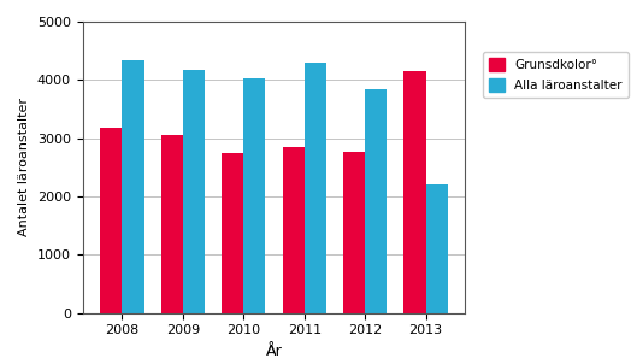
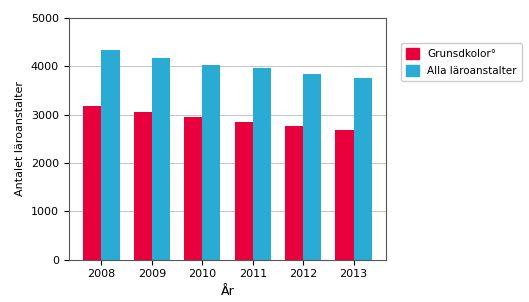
Grunsdkolor°/2010: 2750 -> 2960
Alla läroanstalter/2011: 4300 -> 3960
Grunsdkolor°/2013: 4150 -> 2680
Alla läroanstalter/2013: 2200 -> 3760
